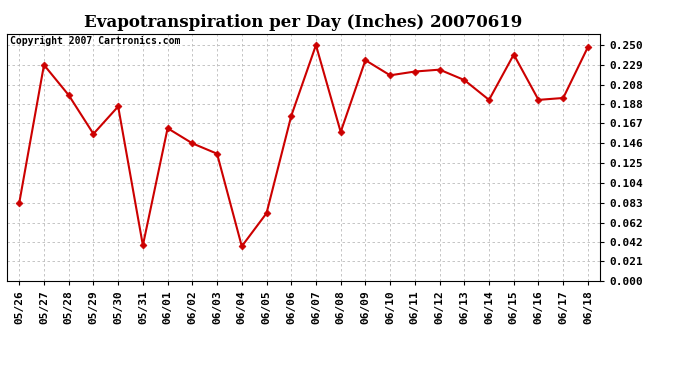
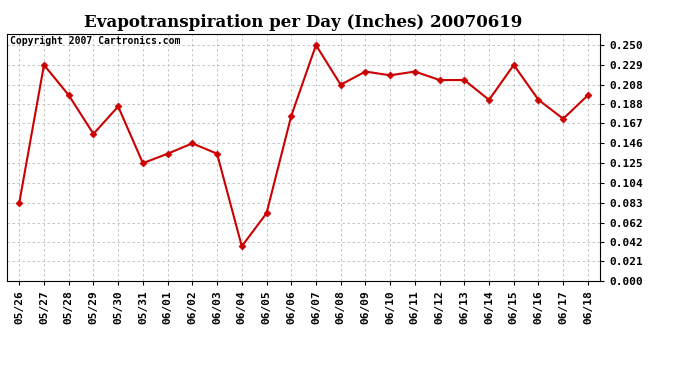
05/31: 0.038 -> 0.125
06/01: 0.162 -> 0.135
06/08: 0.158 -> 0.208
06/09: 0.234 -> 0.222
06/12: 0.224 -> 0.213
06/15: 0.240 -> 0.229
06/17: 0.194 -> 0.172
06/18: 0.248 -> 0.197
